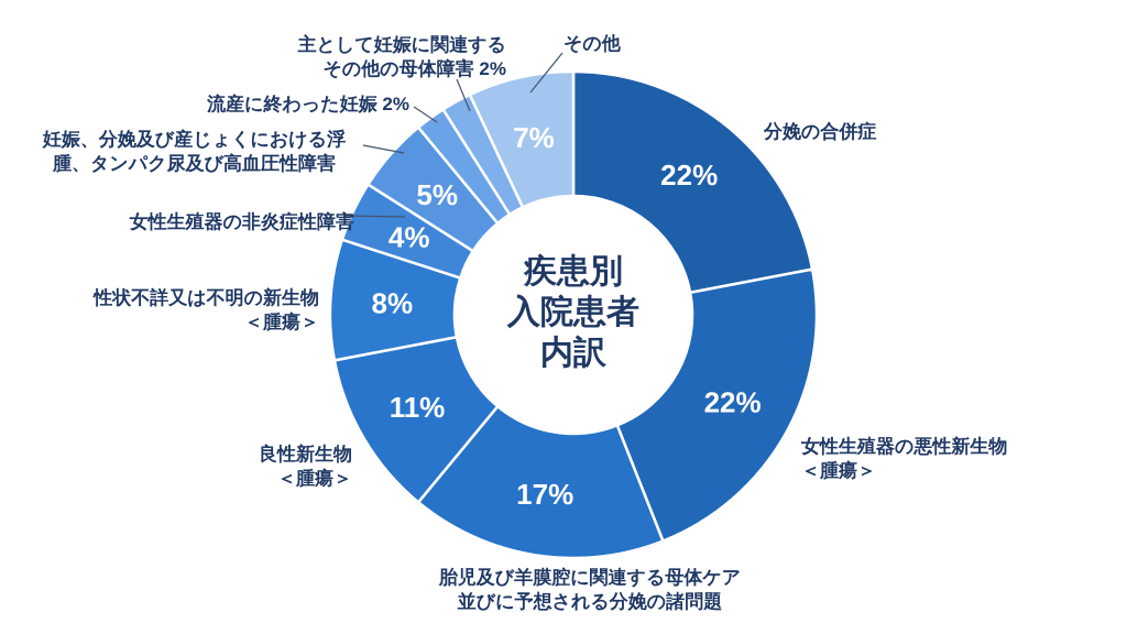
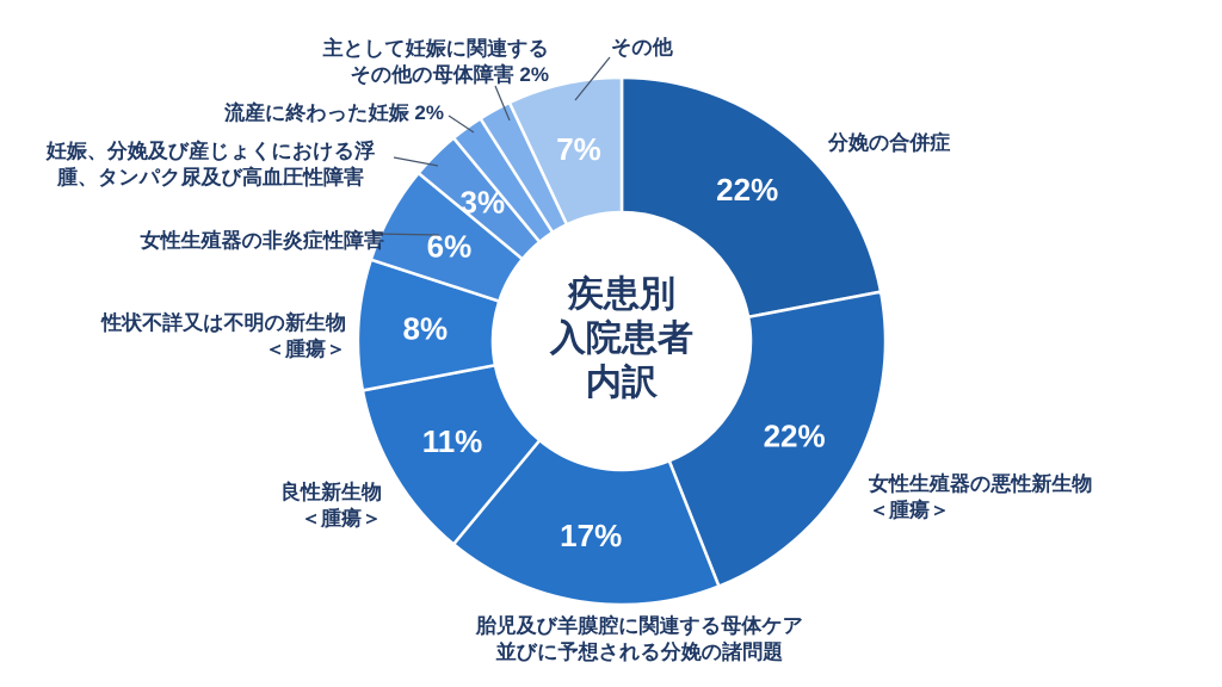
女性生殖器の非炎症性障害: 4% -> 6%
妊娠、分娩及び産じょくにおける浮腫、タンパク尿及び高血圧性障害: 5% -> 3%
